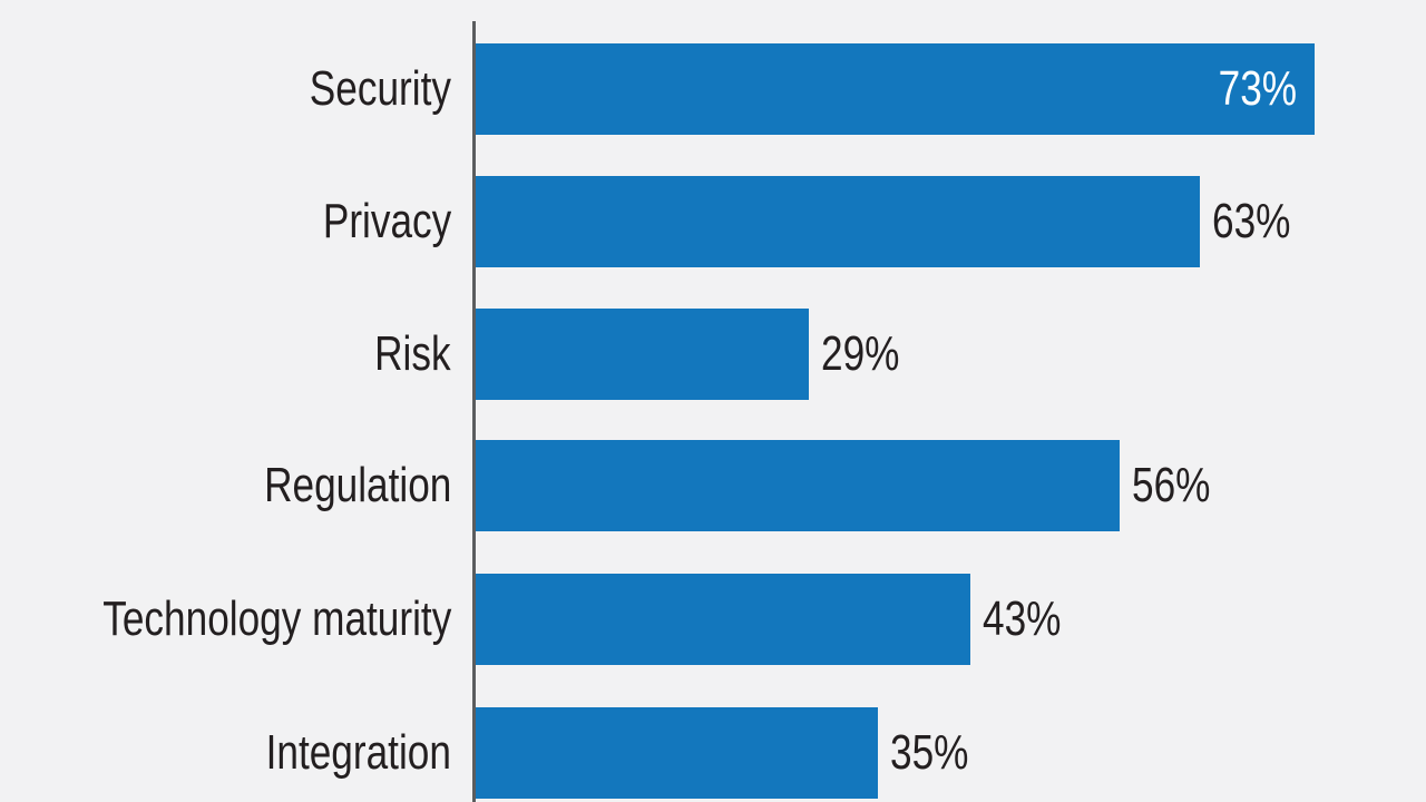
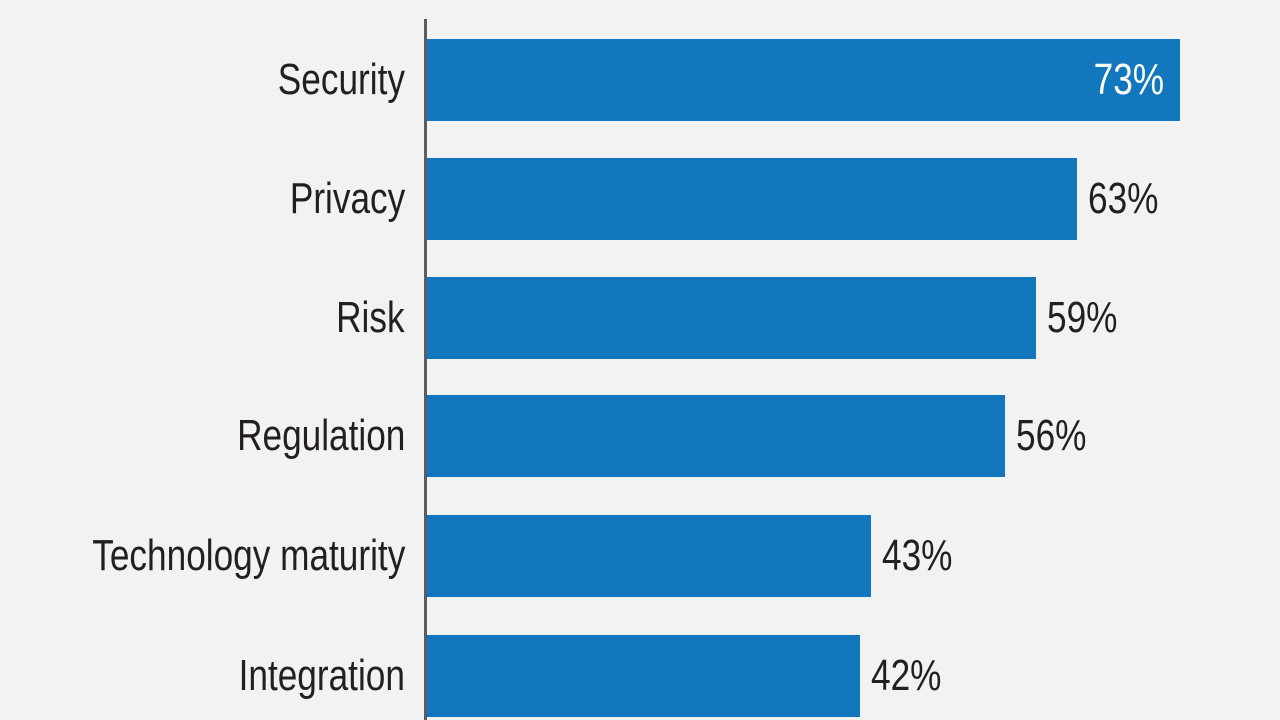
Risk: 29% -> 59%
Integration: 35% -> 42%
